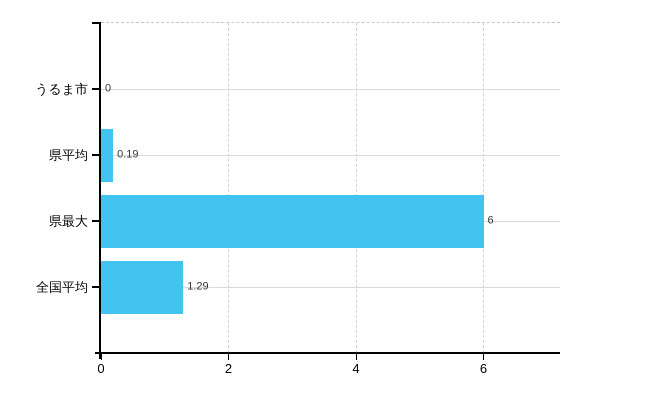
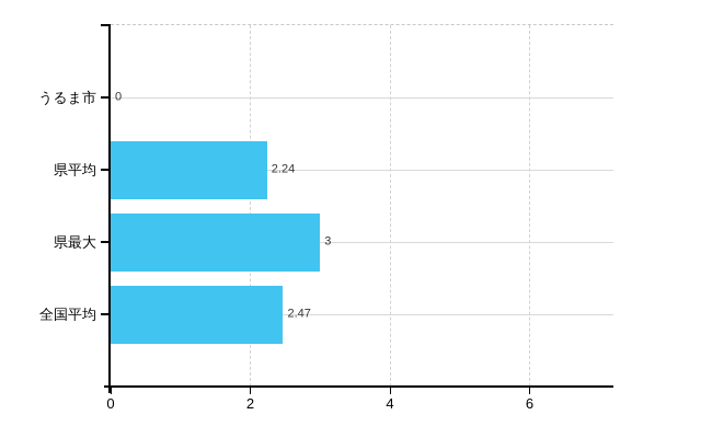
県平均: 0.19 -> 2.24
県最大: 6 -> 3
全国平均: 1.29 -> 2.47
